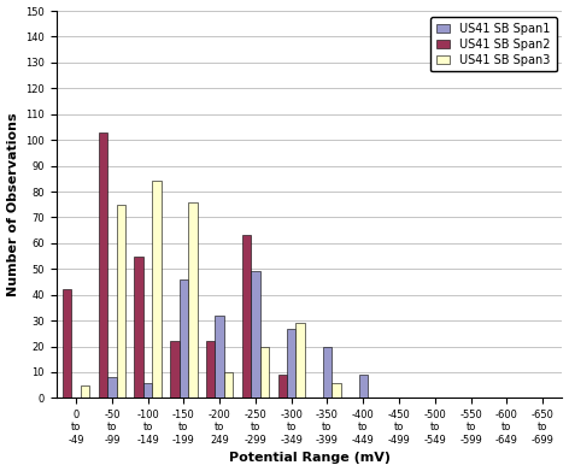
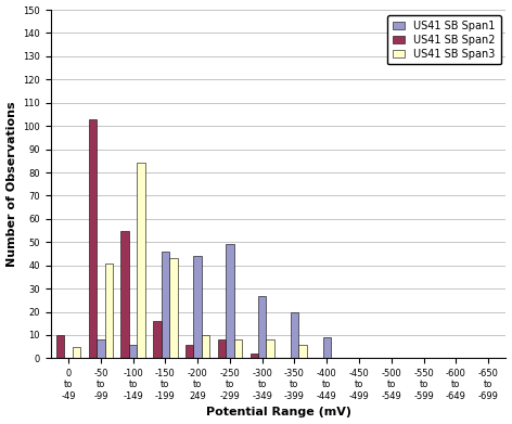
US41 SB Span2/0 to -49: 42 -> 10
US41 SB Span3/-50 to -99: 75 -> 41
US41 SB Span2/-150 to -199: 22 -> 16
US41 SB Span3/-150 to -199: 76 -> 43
US41 SB Span2/-200 to 249: 22 -> 6
US41 SB Span1/-200 to 249: 32 -> 44
US41 SB Span2/-250 to -299: 63 -> 8
US41 SB Span3/-250 to -299: 20 -> 8
US41 SB Span2/-300 to -349: 9 -> 2
US41 SB Span3/-300 to -349: 29 -> 8
